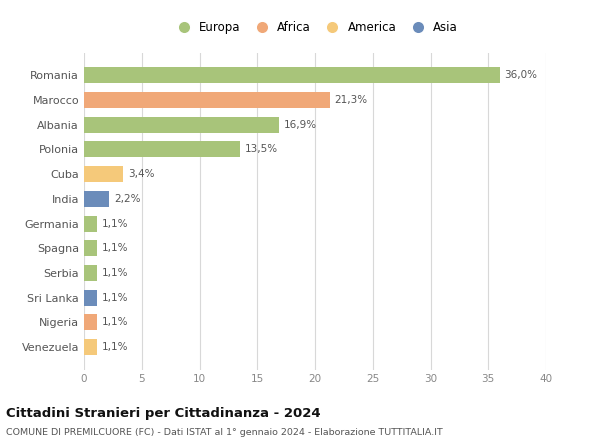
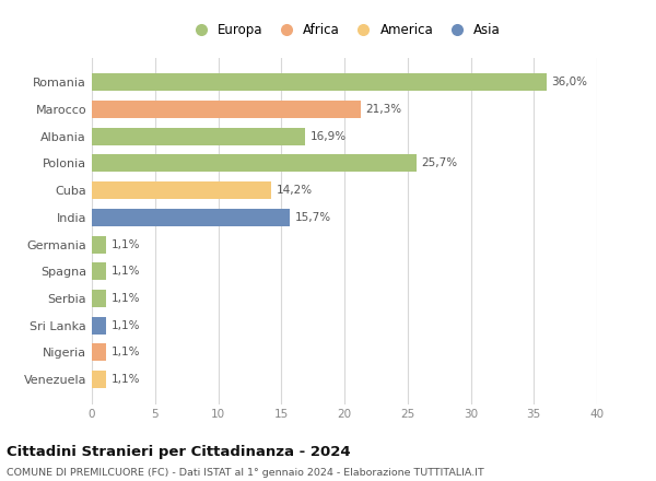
Polonia: 13,5% -> 25,7%
Cuba: 3,4% -> 14,2%
India: 2,2% -> 15,7%
